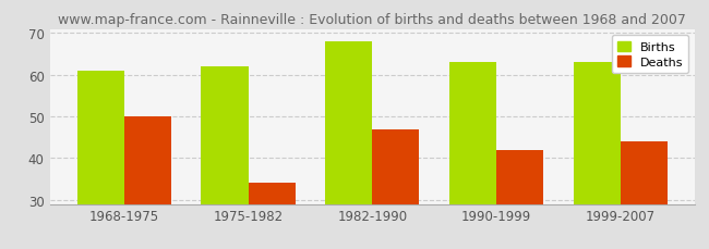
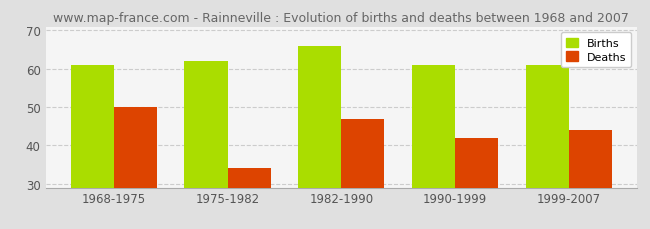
Births/1982-1990: 68 -> 66
Births/1990-1999: 63 -> 61
Births/1999-2007: 63 -> 61
